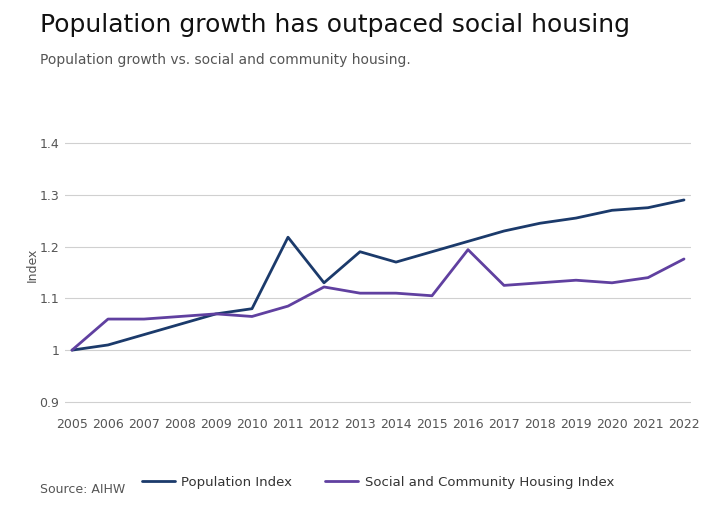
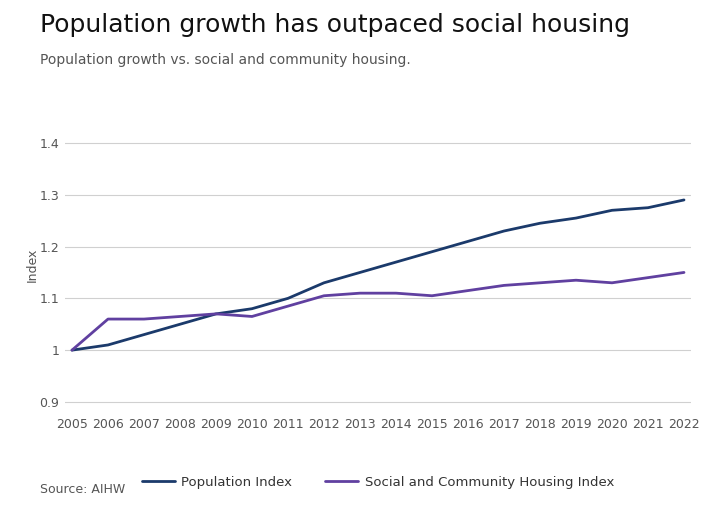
Population Index/2011: 1.218 -> 1.100
Social and Community Housing Index/2012: 1.122 -> 1.105
Population Index/2013: 1.190 -> 1.150
Social and Community Housing Index/2016: 1.194 -> 1.115
Social and Community Housing Index/2022: 1.176 -> 1.150
